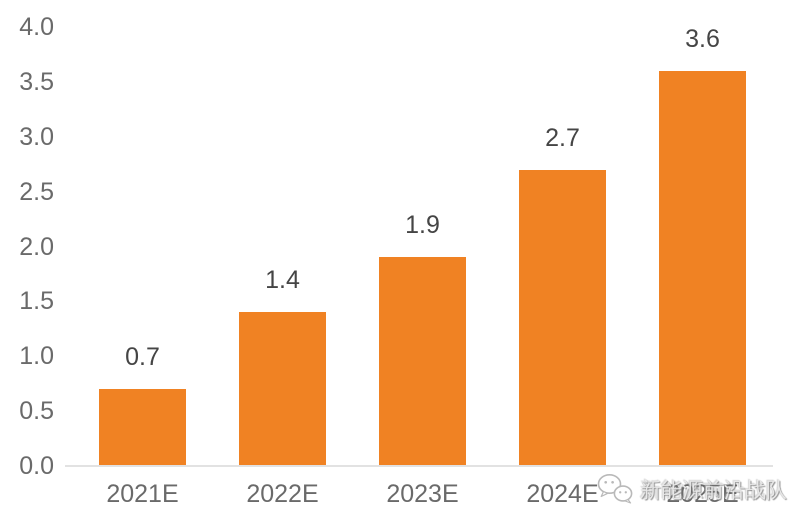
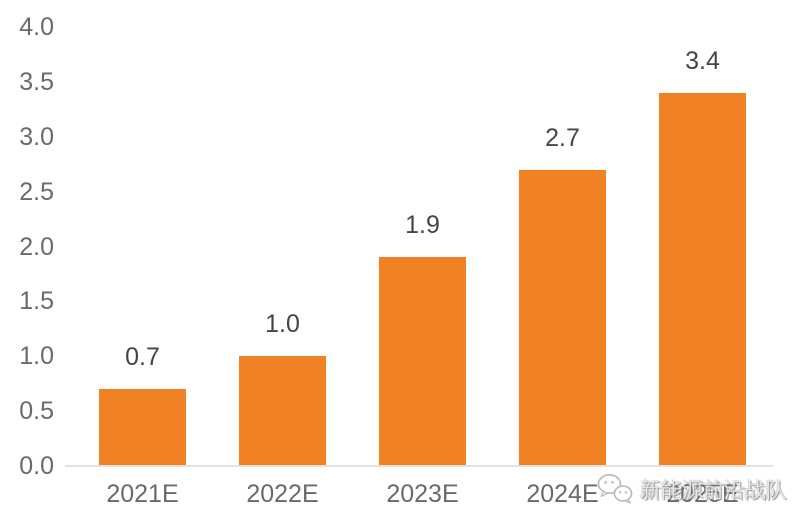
2022E: 1.4 -> 1.0
2025E: 3.6 -> 3.4
